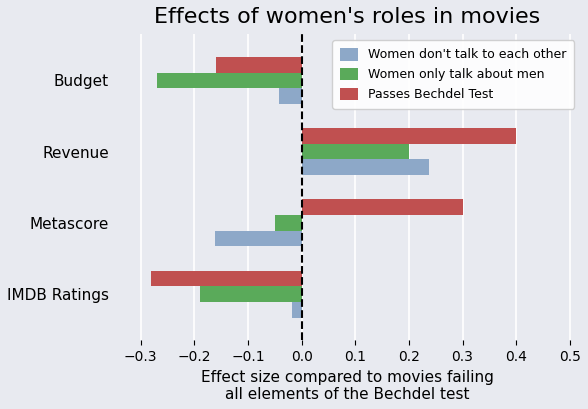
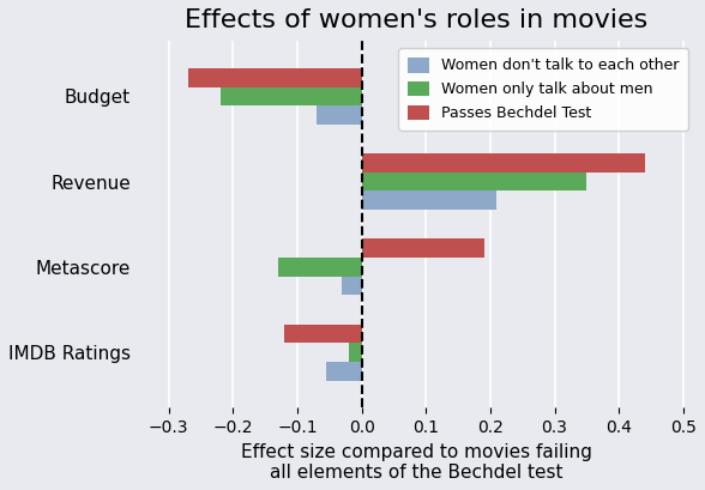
Passes Bechdel Test/Budget: -0.16 -> -0.27
Women only talk about men/Budget: -0.27 -> -0.22
Women don't talk to each other/Budget: -0.042 -> -0.070
Passes Bechdel Test/Revenue: 0.40 -> 0.44
Women only talk about men/Revenue: 0.20 -> 0.35
Women don't talk to each other/Revenue: 0.238 -> 0.210
Passes Bechdel Test/Metascore: 0.30 -> 0.19
Women only talk about men/Metascore: -0.05 -> -0.13
Women don't talk to each other/Metascore: -0.162 -> -0.030
Passes Bechdel Test/IMDB Ratings: -0.28 -> -0.12
Women only talk about men/IMDB Ratings: -0.19 -> -0.02
Women don't talk to each other/IMDB Ratings: -0.018 -> -0.055
